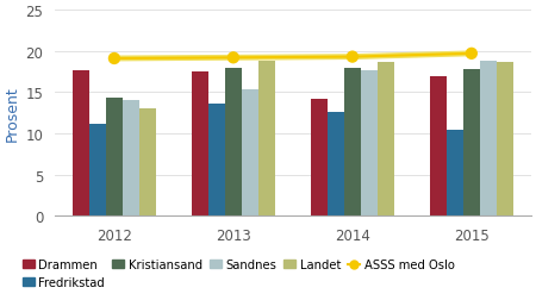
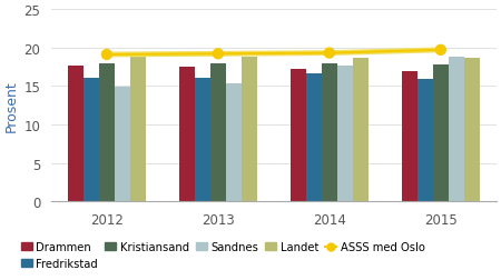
Fredrikstad/2012: 11.2 -> 16.1
Kristiansand/2012: 14.4 -> 17.9
Sandnes/2012: 14.0 -> 14.9
Landet/2012: 13.0 -> 18.8
Fredrikstad/2013: 13.6 -> 16.0
Drammen/2014: 14.2 -> 17.2
Fredrikstad/2014: 12.6 -> 16.6
Fredrikstad/2015: 10.4 -> 15.9
